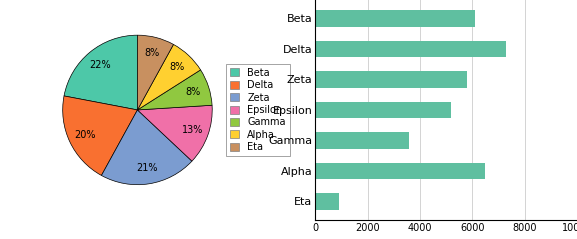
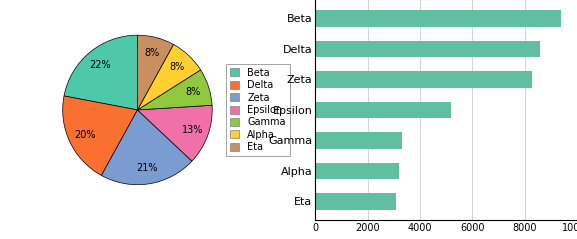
Beta: 6100 -> 9400
Delta: 7300 -> 8600
Zeta: 5800 -> 8300
Gamma: 3600 -> 3300
Alpha: 6500 -> 3200
Eta: 900 -> 3100
